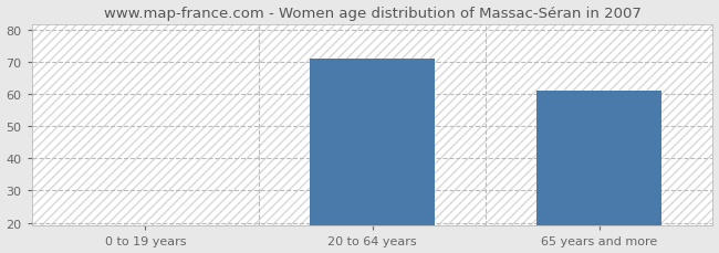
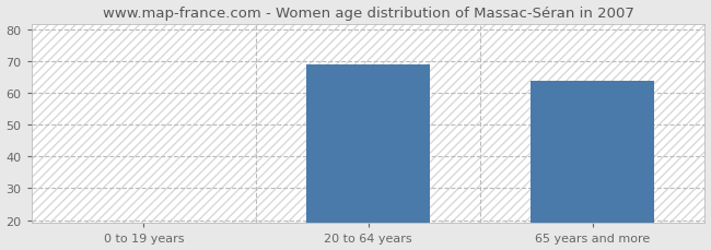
20 to 64 years: 71 -> 69
65 years and more: 61 -> 64
